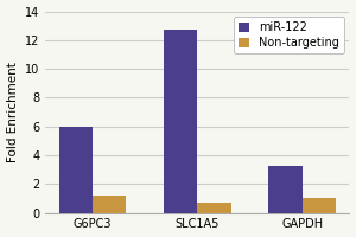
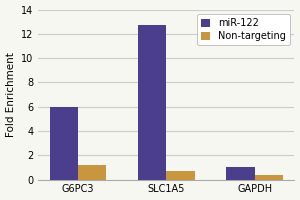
miR-122/GAPDH: 3.3 -> 1.0
Non-targeting/GAPDH: 1.0 -> 0.4
